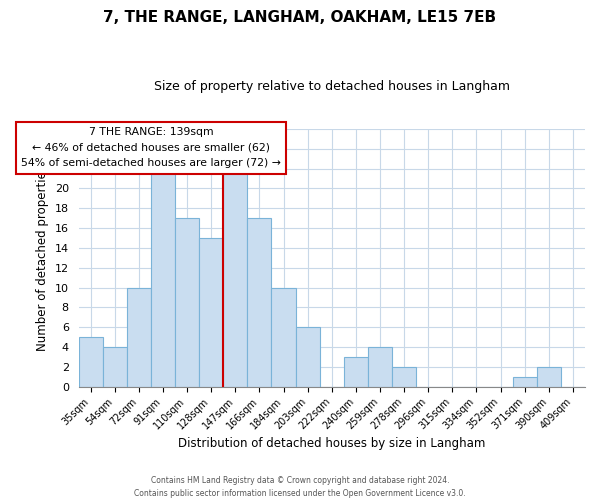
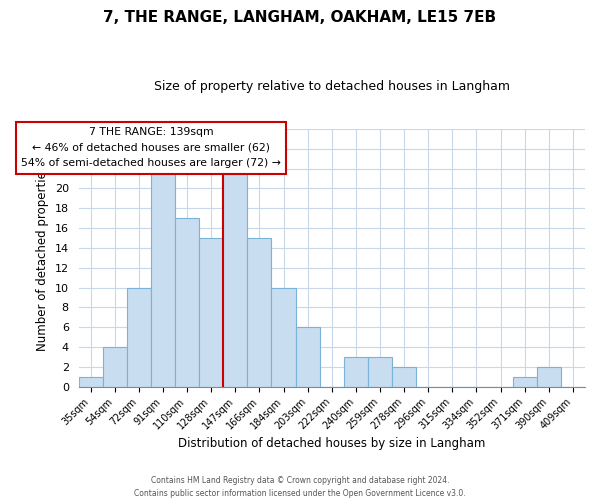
35sqm: 5 -> 1
166sqm: 17 -> 15
259sqm: 4 -> 3
